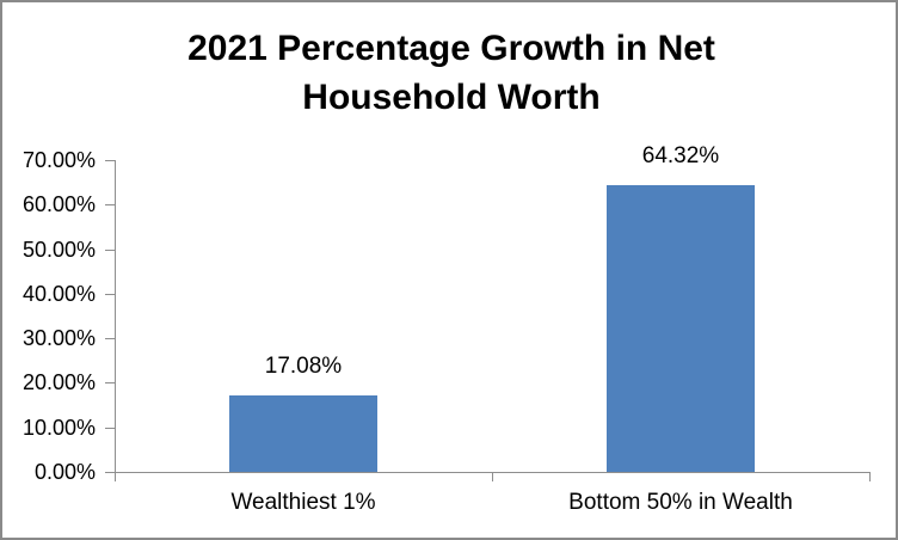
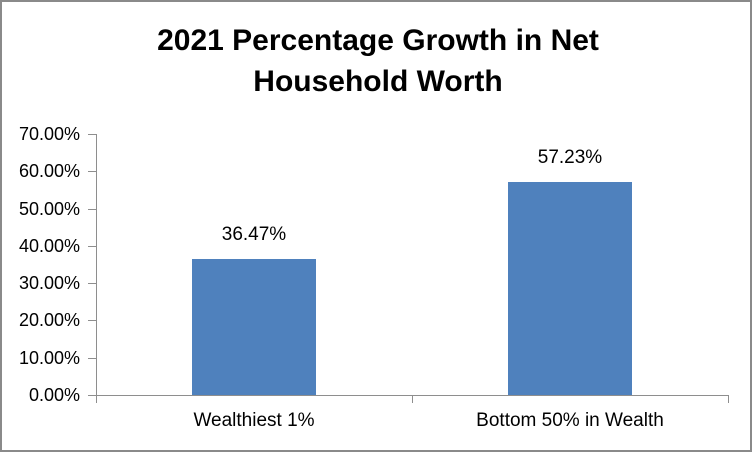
Wealthiest 1%: 17.08% -> 36.47%
Bottom 50% in Wealth: 64.32% -> 57.23%
